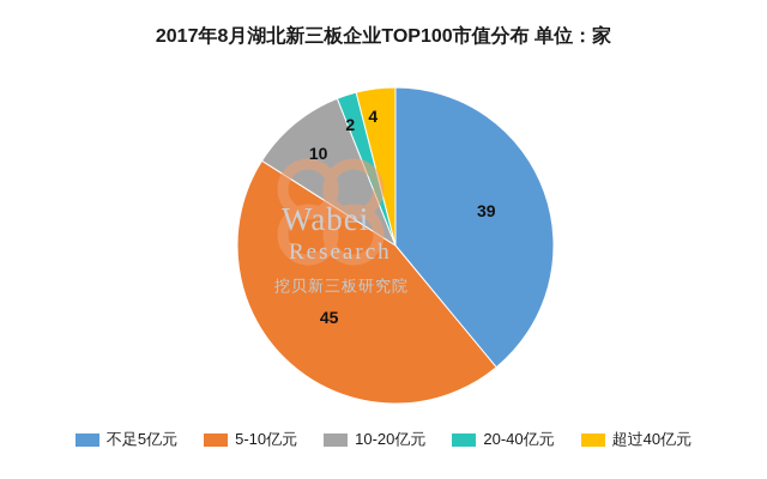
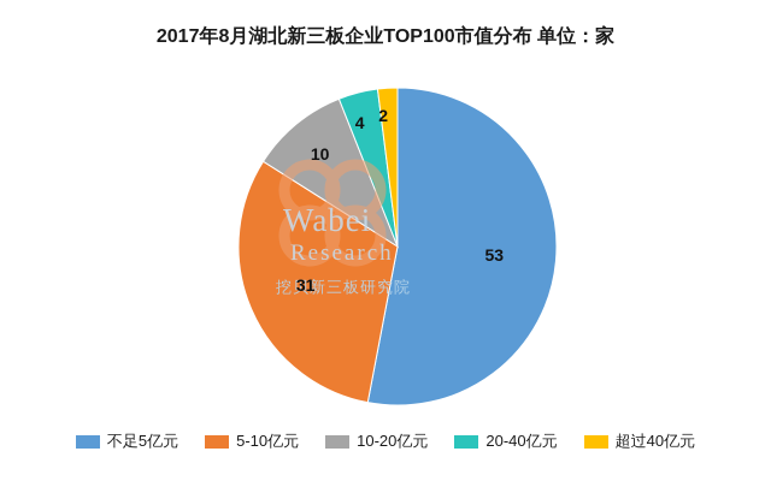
不足5亿元: 39 -> 53
5-10亿元: 45 -> 31
20-40亿元: 2 -> 4
超过40亿元: 4 -> 2
